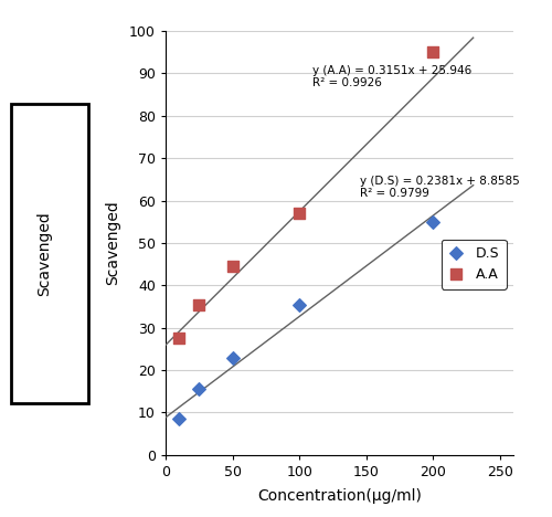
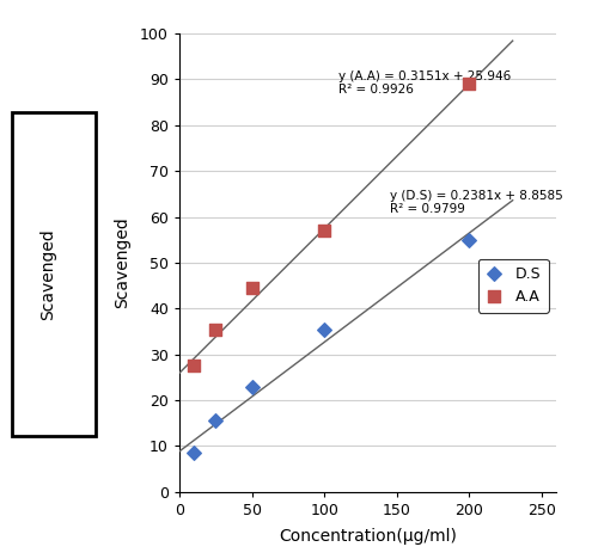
A.A/200: 95.0 -> 89.0
